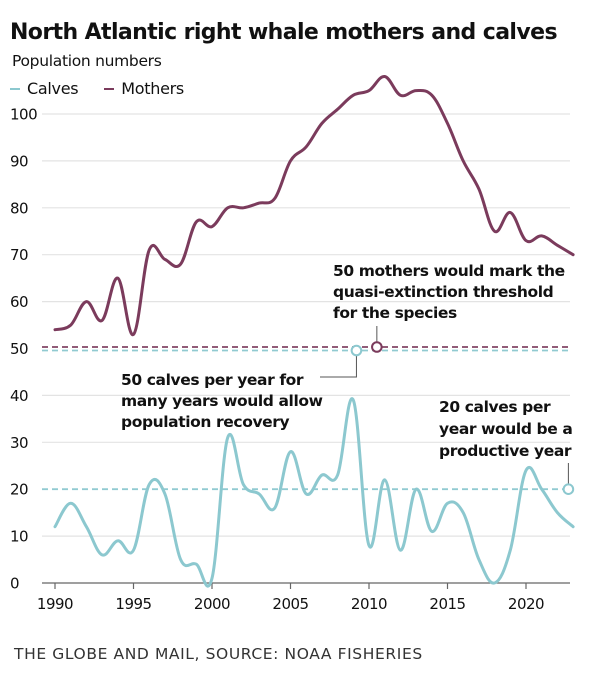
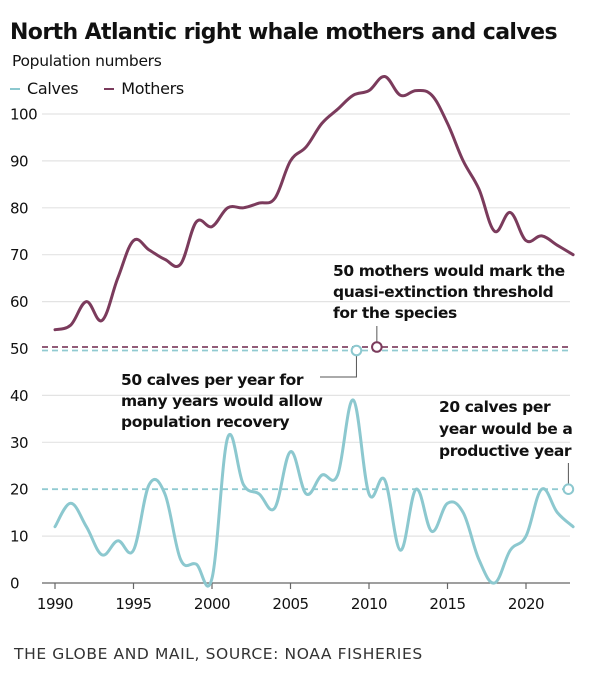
Mothers/1995: 53 -> 73
Calves/2010: 8 -> 19
Calves/2020: 24 -> 10
